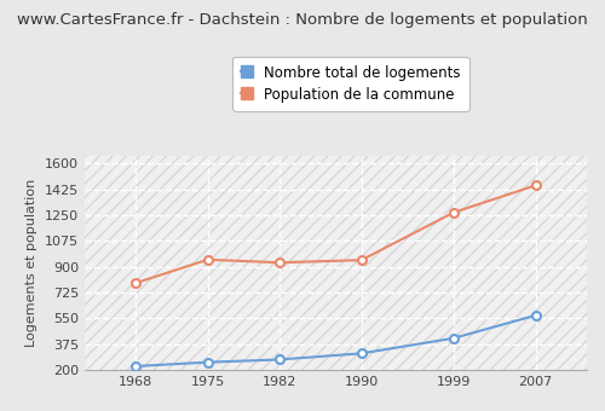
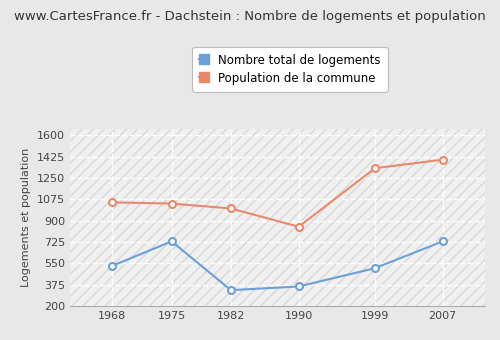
Nombre total de logements/1968: 220 -> 530
Population de la commune/1968: 790 -> 1050
Nombre total de logements/1975: 250 -> 730
Population de la commune/1975: 950 -> 1040
Nombre total de logements/1982: 270 -> 330
Population de la commune/1982: 930 -> 1000
Nombre total de logements/1990: 310 -> 360
Population de la commune/1990: 940 -> 850
Nombre total de logements/1999: 420 -> 510
Population de la commune/1999: 1270 -> 1330
Nombre total de logements/2007: 570 -> 730
Population de la commune/2007: 1450 -> 1400
